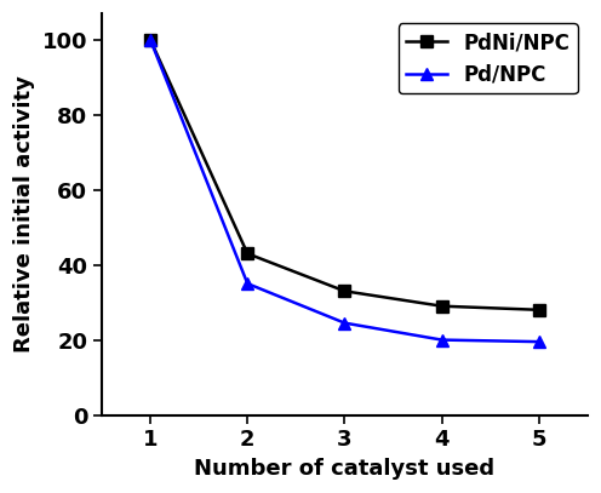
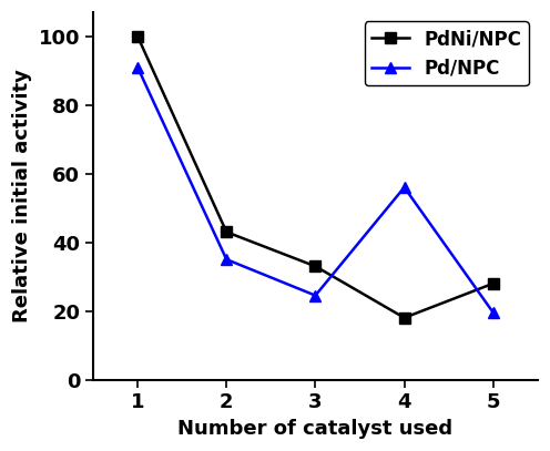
Pd/NPC/1: 100.0 -> 91.0
PdNi/NPC/4: 29 -> 18
Pd/NPC/4: 20.0 -> 56.0
